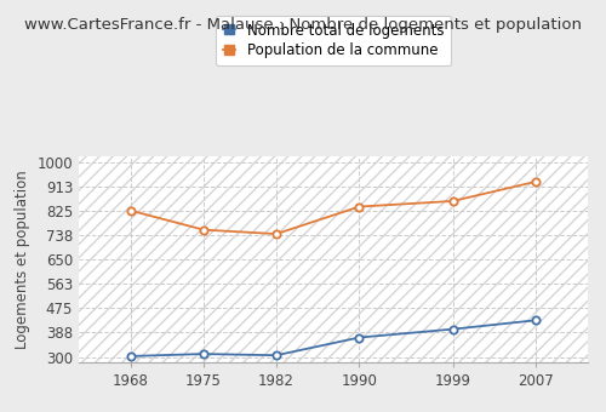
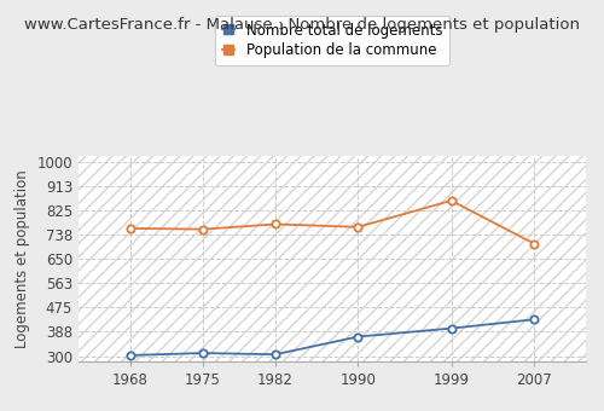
Population de la commune/1968: 826 -> 760
Population de la commune/1982: 742 -> 775
Population de la commune/1990: 840 -> 765
Population de la commune/2007: 930 -> 705
